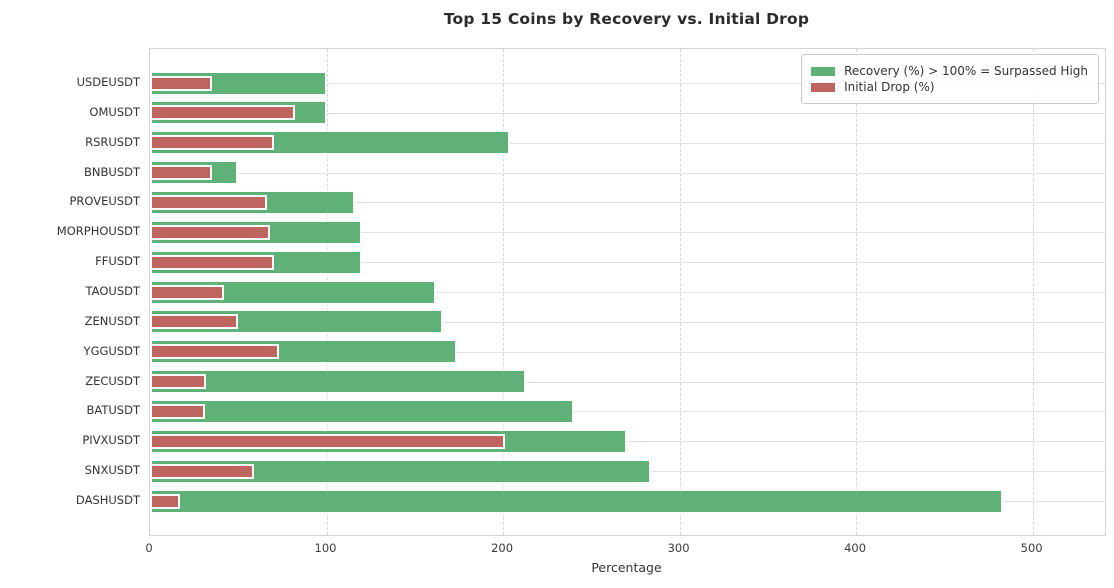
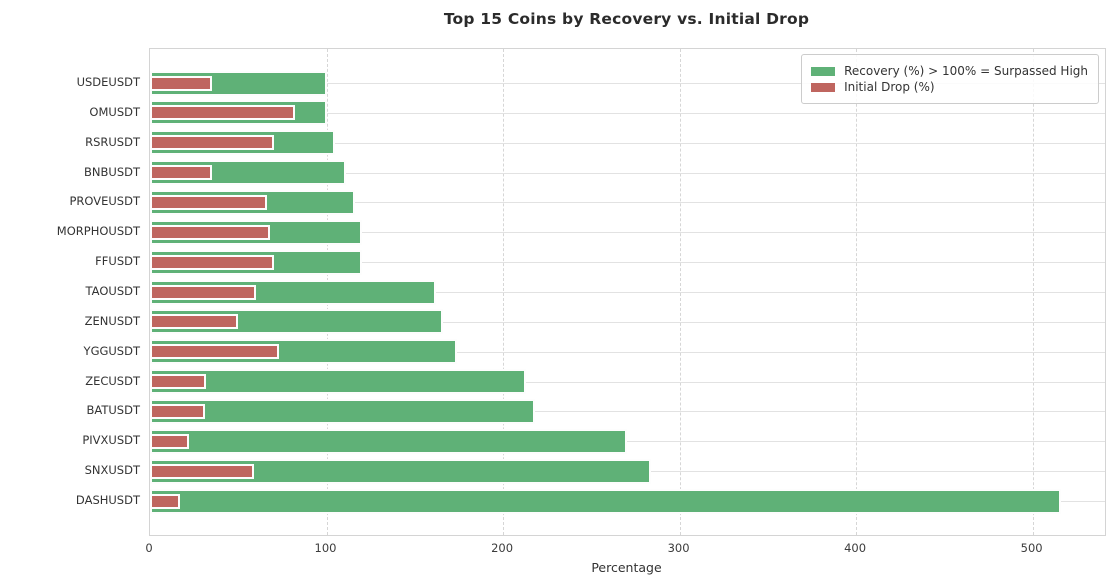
Recovery (%) > 100% = Surpassed High/RSRUSDT: 204 -> 105
Recovery (%) > 100% = Surpassed High/BNBUSDT: 50 -> 111
Initial Drop (%)/TAOUSDT: 42 -> 60
Recovery (%) > 100% = Surpassed High/BATUSDT: 240 -> 218
Initial Drop (%)/PIVXUSDT: 201 -> 22
Recovery (%) > 100% = Surpassed High/DASHUSDT: 483 -> 516
